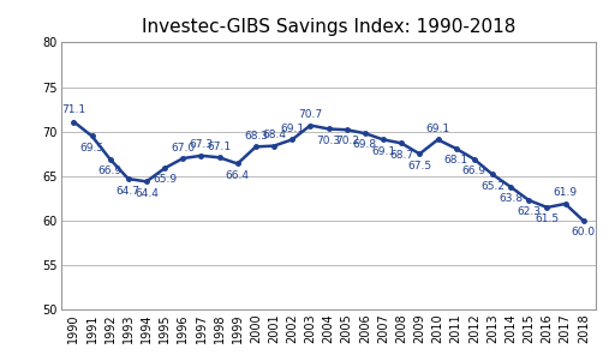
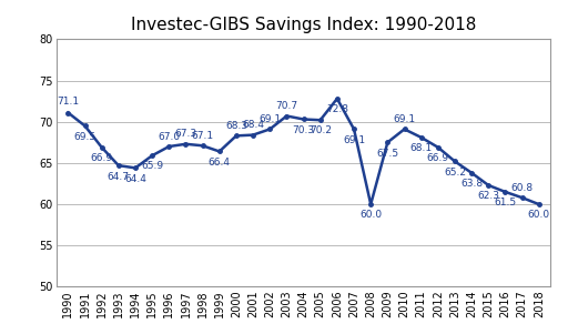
2006: 69.8 -> 72.8
2008: 68.7 -> 60.0
2017: 61.9 -> 60.8
